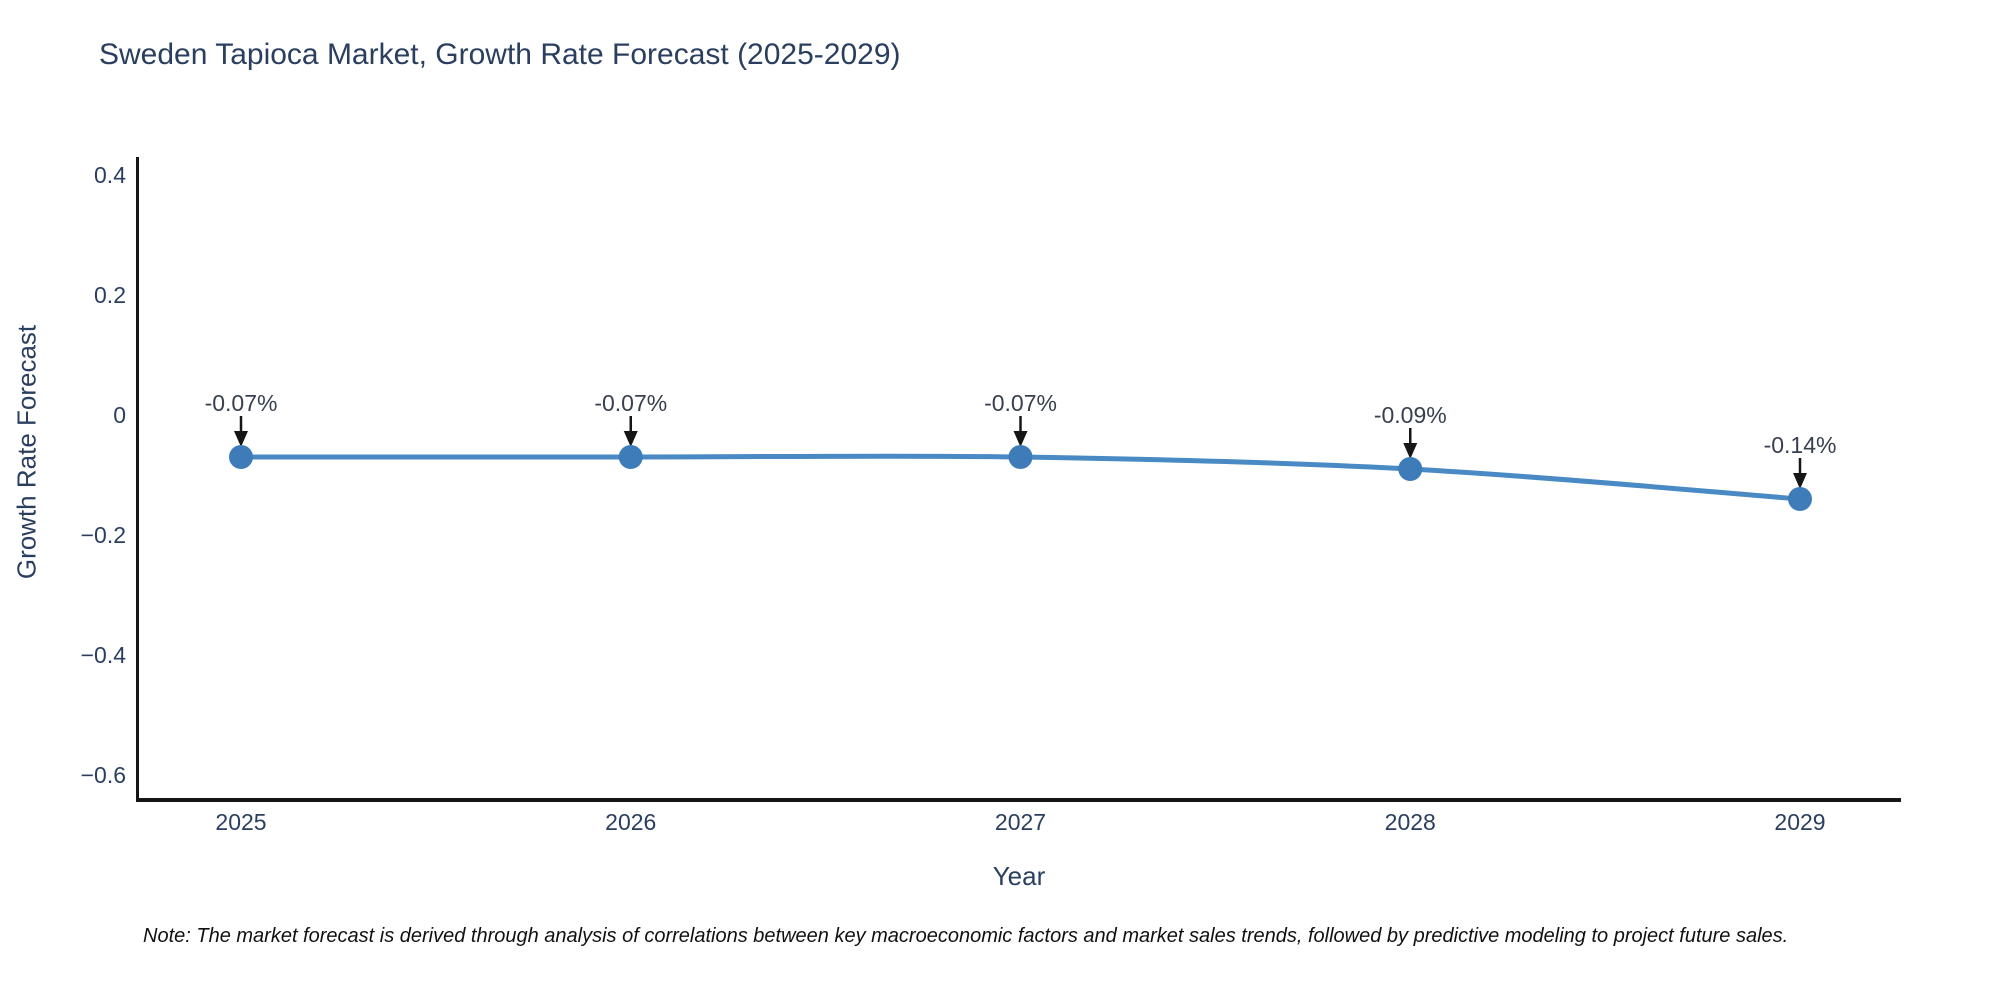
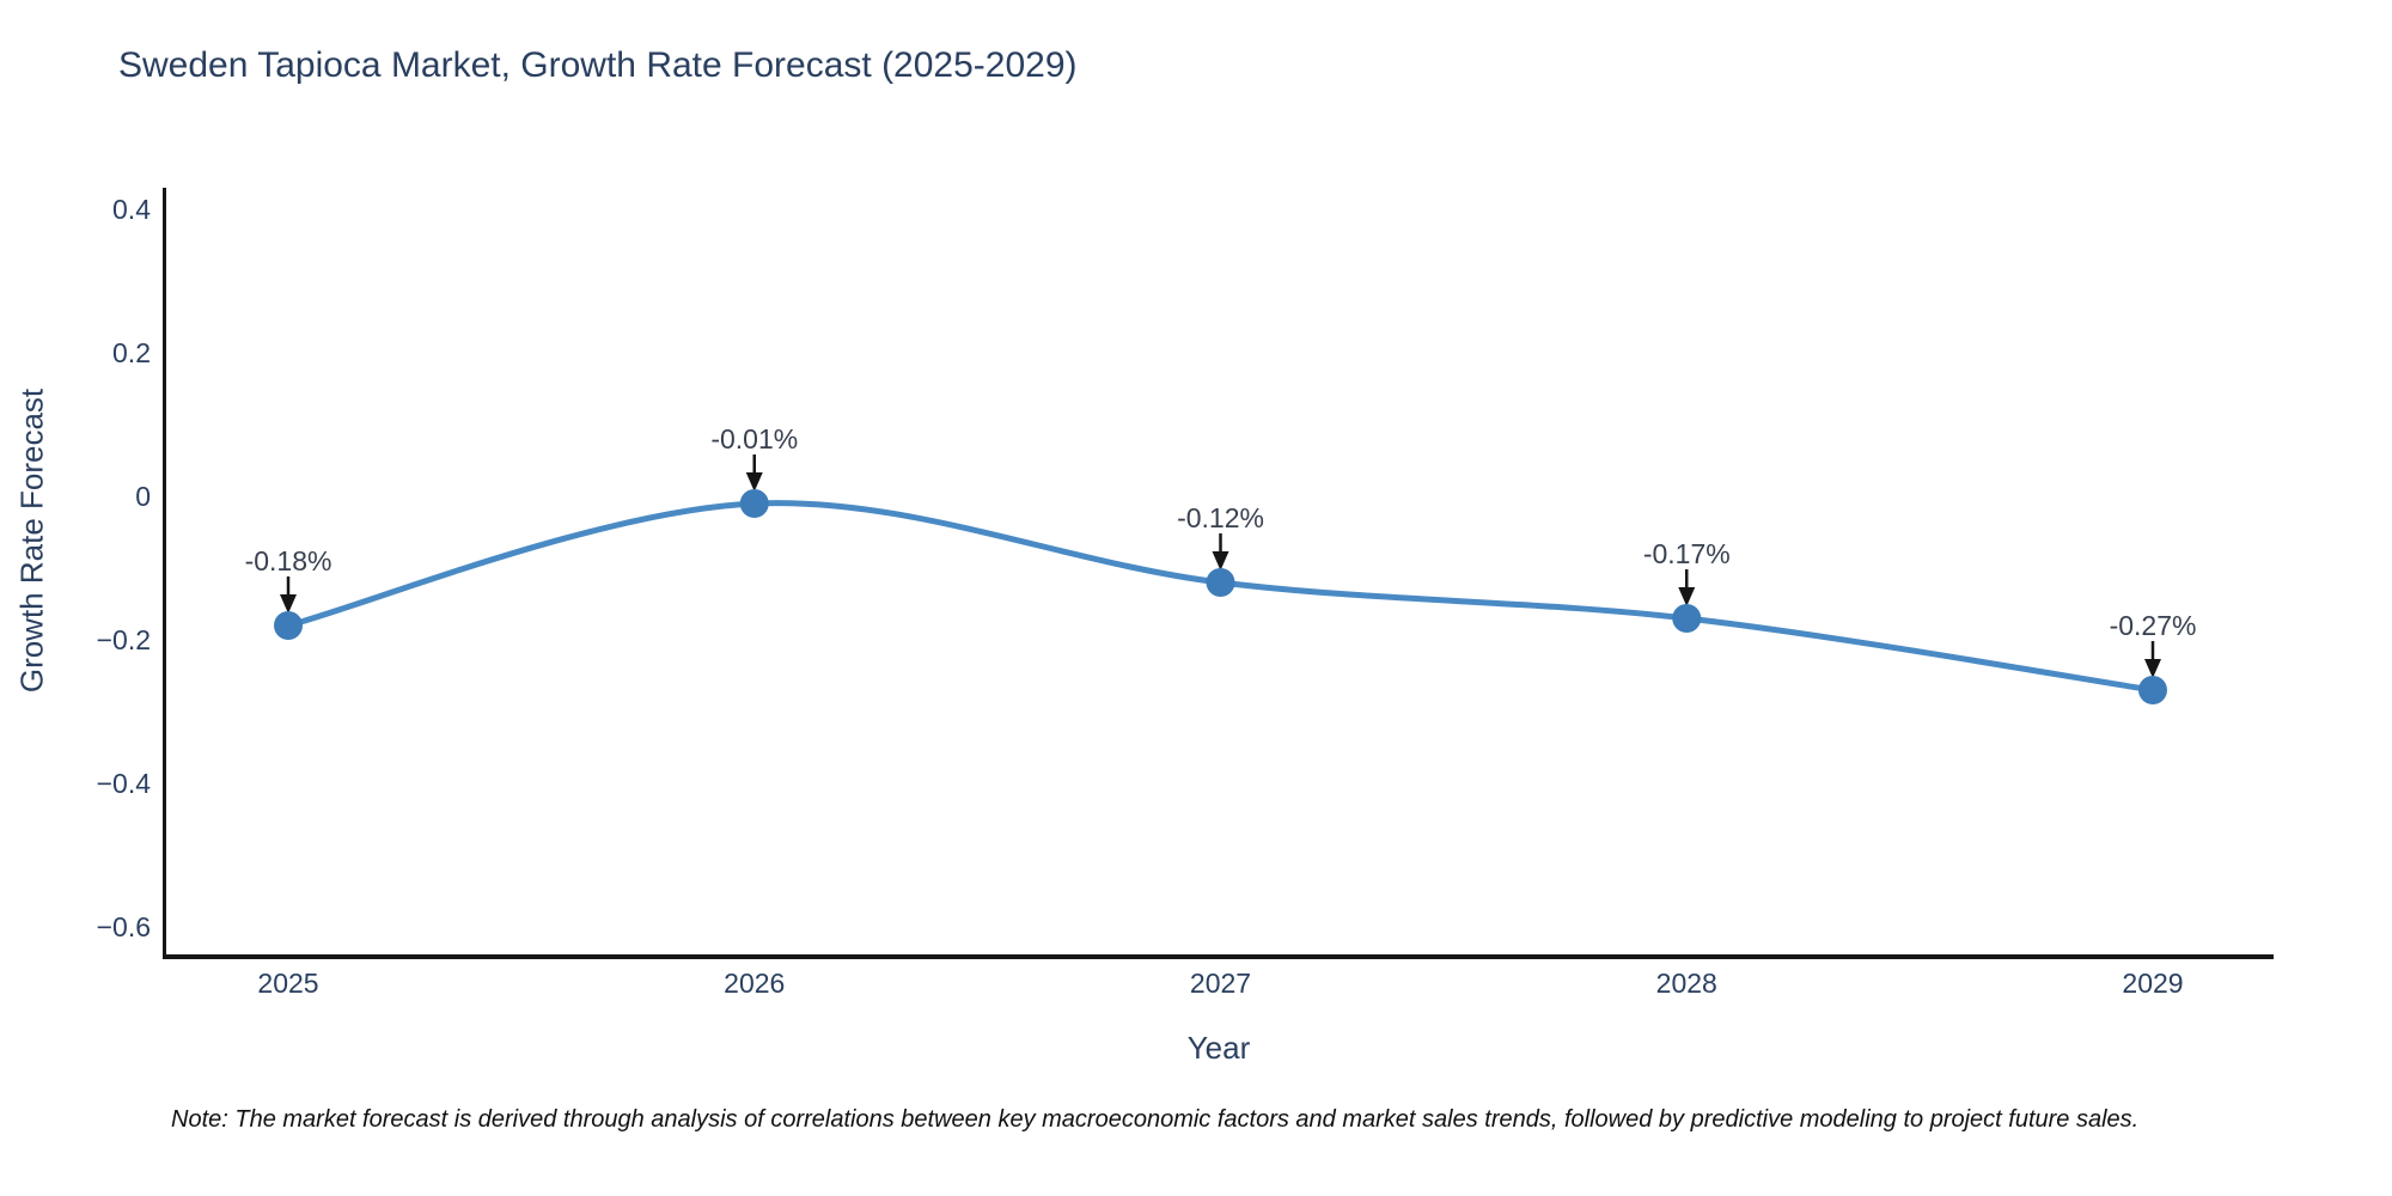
2025: -0.07% -> -0.18%
2026: -0.07% -> -0.01%
2027: -0.07% -> -0.12%
2028: -0.09% -> -0.17%
2029: -0.14% -> -0.27%
